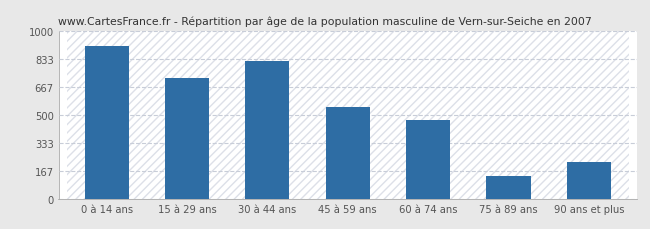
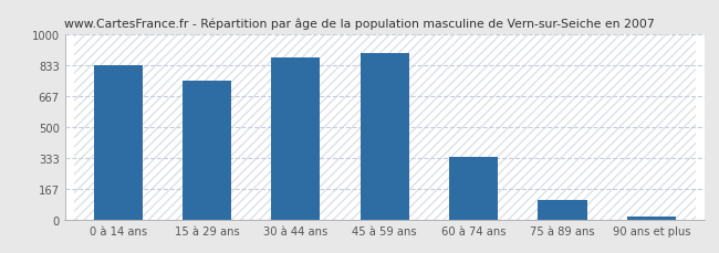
0 à 14 ans: 910 -> 830
15 à 29 ans: 720 -> 750
30 à 44 ans: 820 -> 880
45 à 59 ans: 550 -> 900
60 à 74 ans: 470 -> 340
75 à 89 ans: 140 -> 100
90 ans et plus: 220 -> 20
